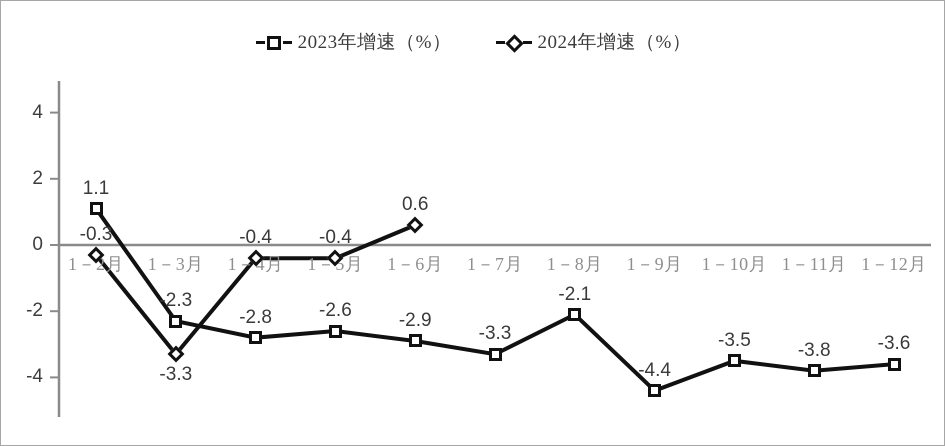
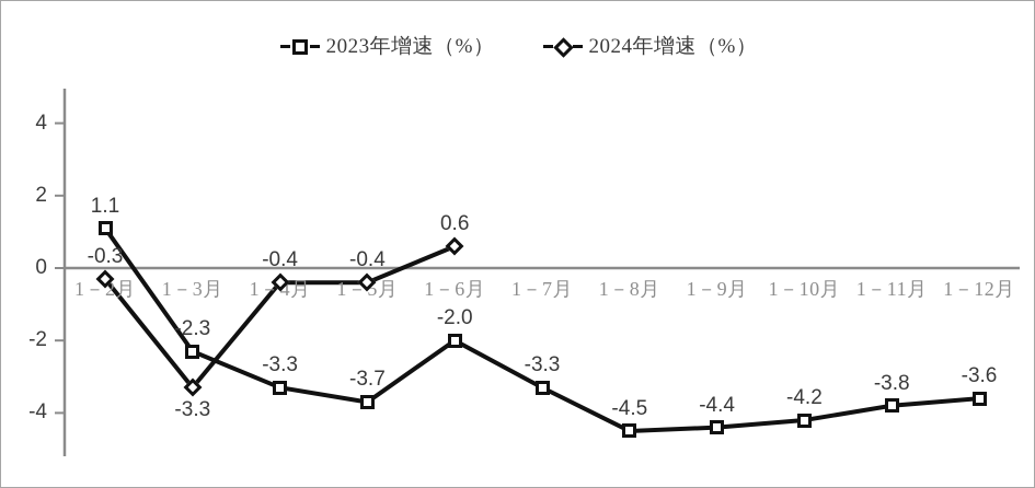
2023年增速（%）/1－4月: -2.8 -> -3.3
2023年增速（%）/1－5月: -2.6 -> -3.7
2023年增速（%）/1－6月: -2.9 -> -2.0
2023年增速（%）/1－8月: -2.1 -> -4.5
2023年增速（%）/1－10月: -3.5 -> -4.2
